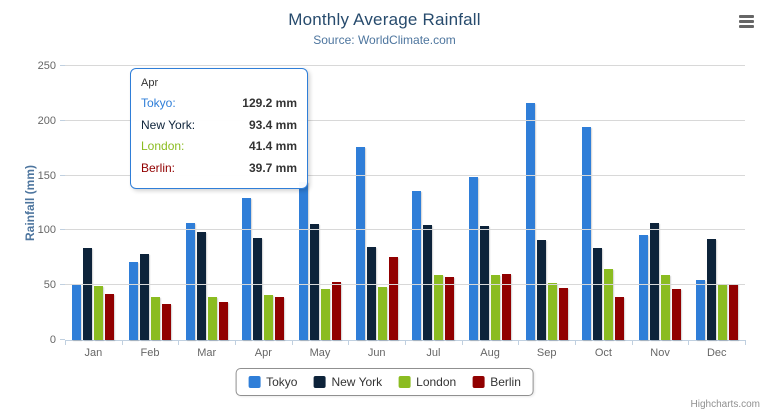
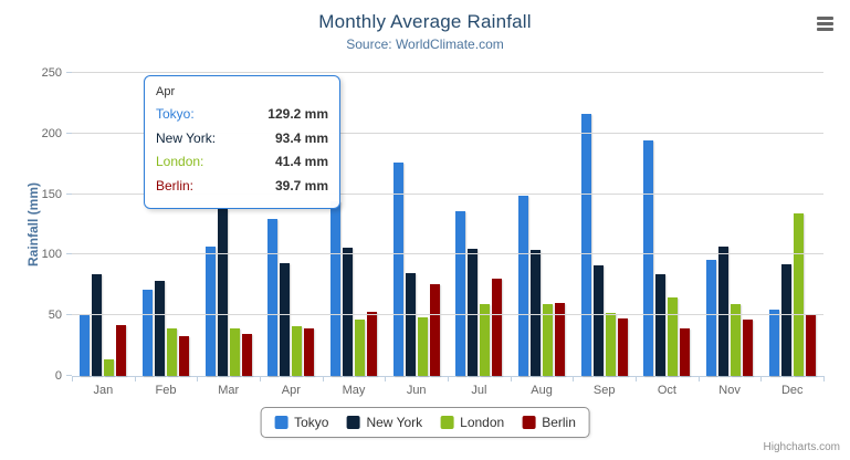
London/Jan: 49 -> 14
New York/Mar: 98 -> 138
Berlin/Jul: 57 -> 80
London/Dec: 51 -> 134
